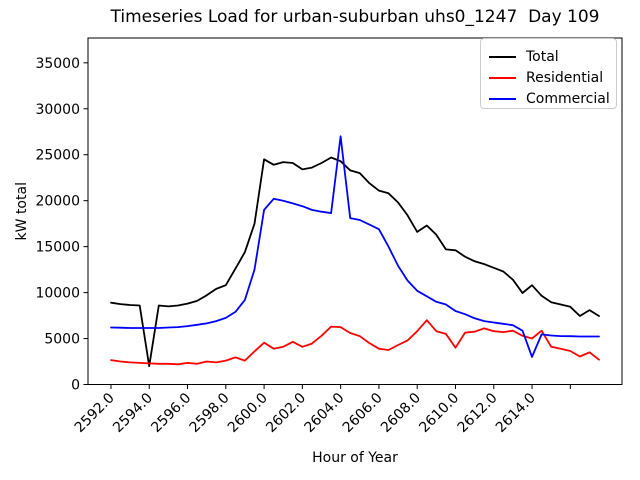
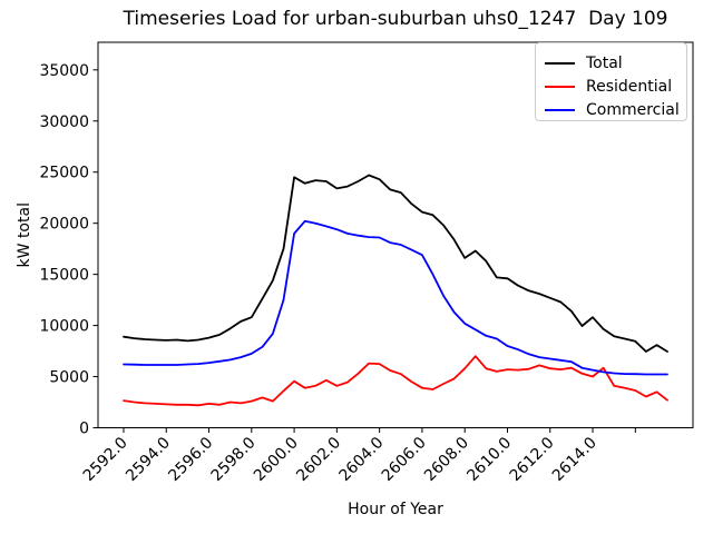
Total/2594.0: 2000 -> 9000
Commercial/2604.0: 27000 -> 19000
Residential/2610.0: 4000 -> 6000
Commercial/2614.0: 3000 -> 6000
